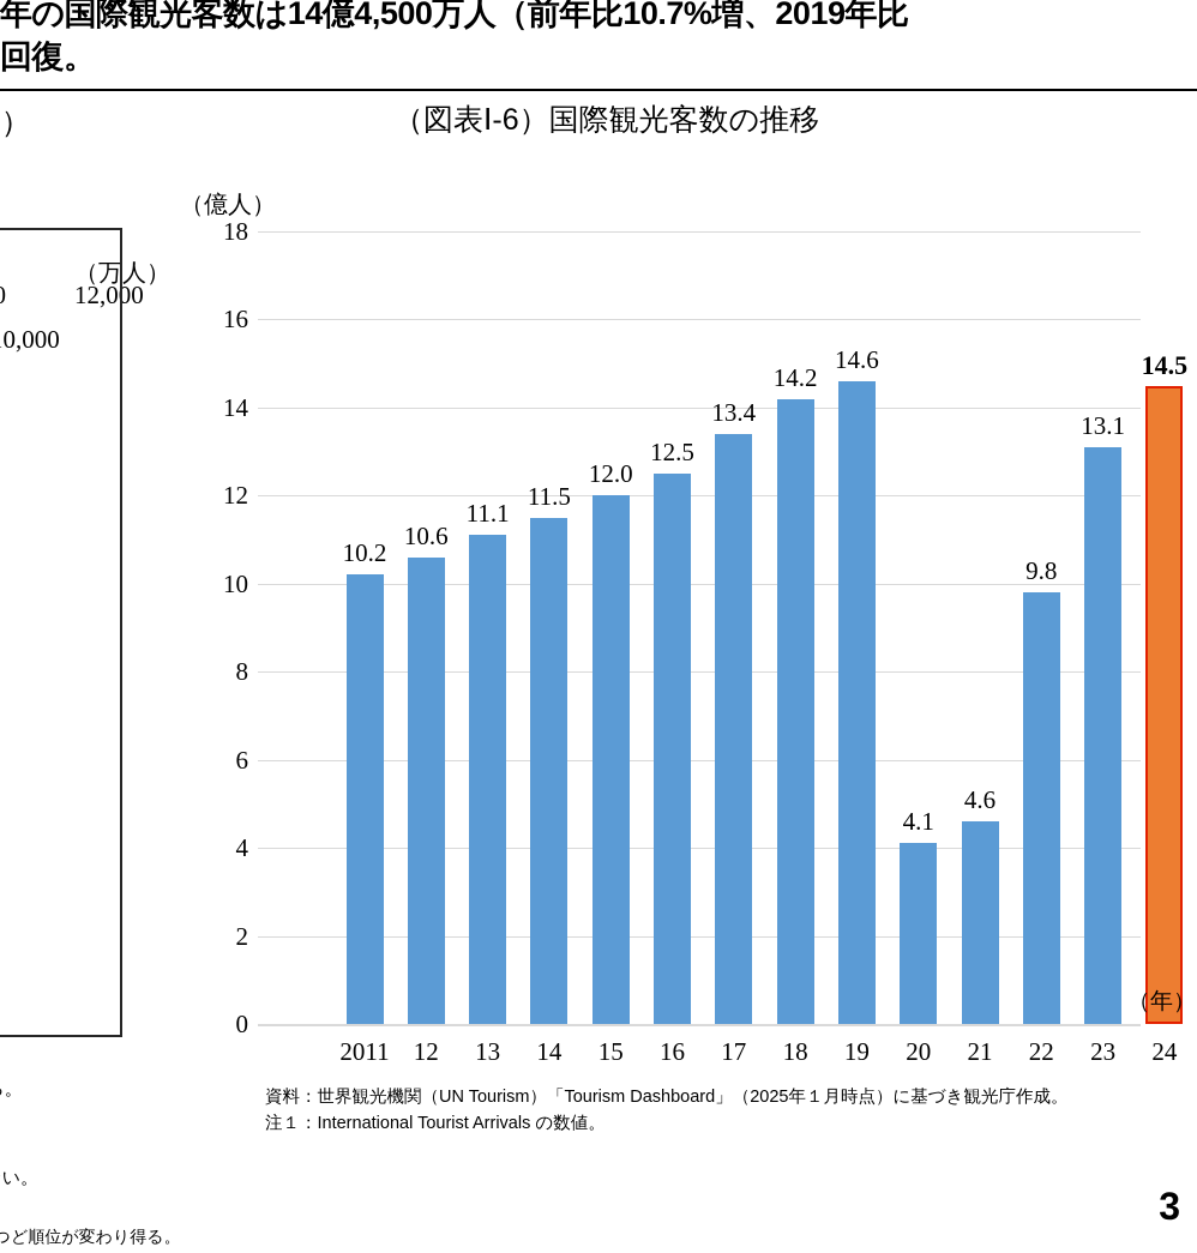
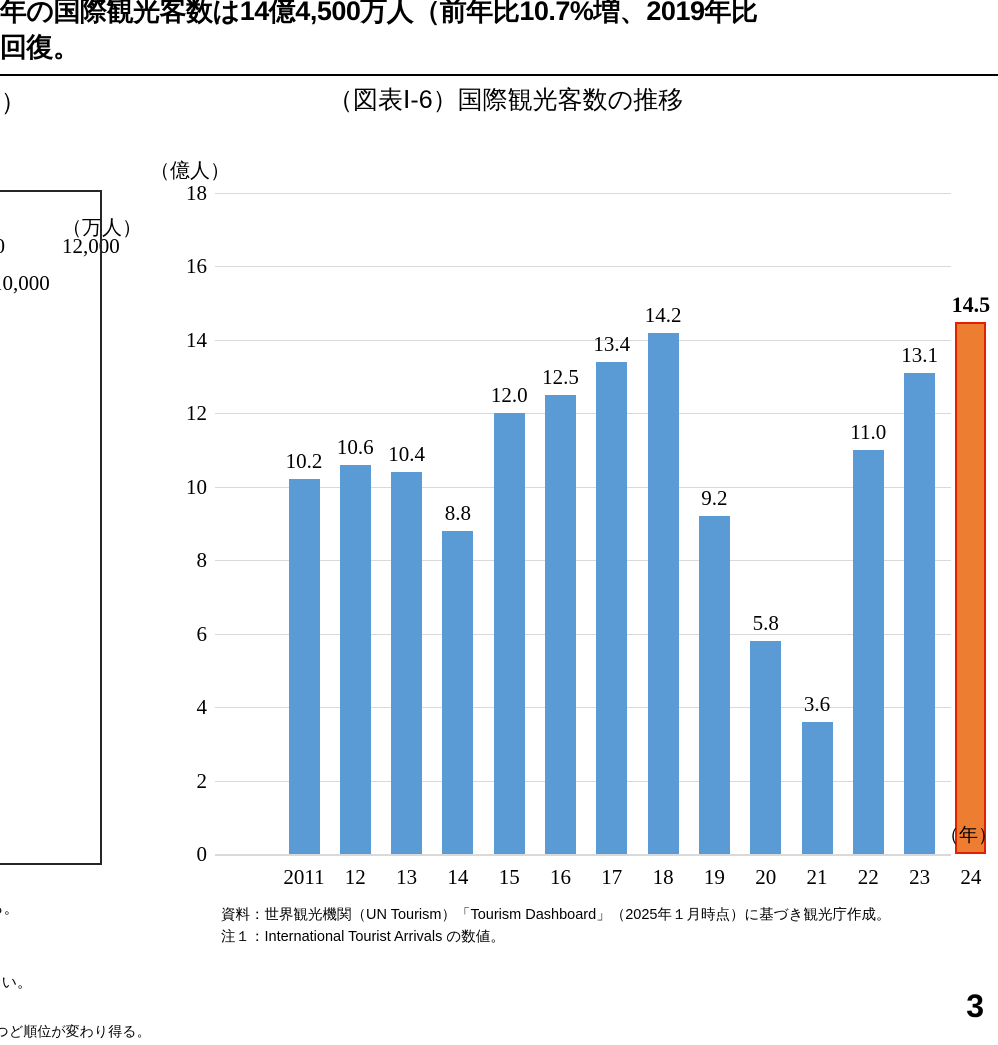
13: 11.1 -> 10.4
14: 11.5 -> 8.8
19: 14.6 -> 9.2
20: 4.1 -> 5.8
21: 4.6 -> 3.6
22: 9.8 -> 11.0
